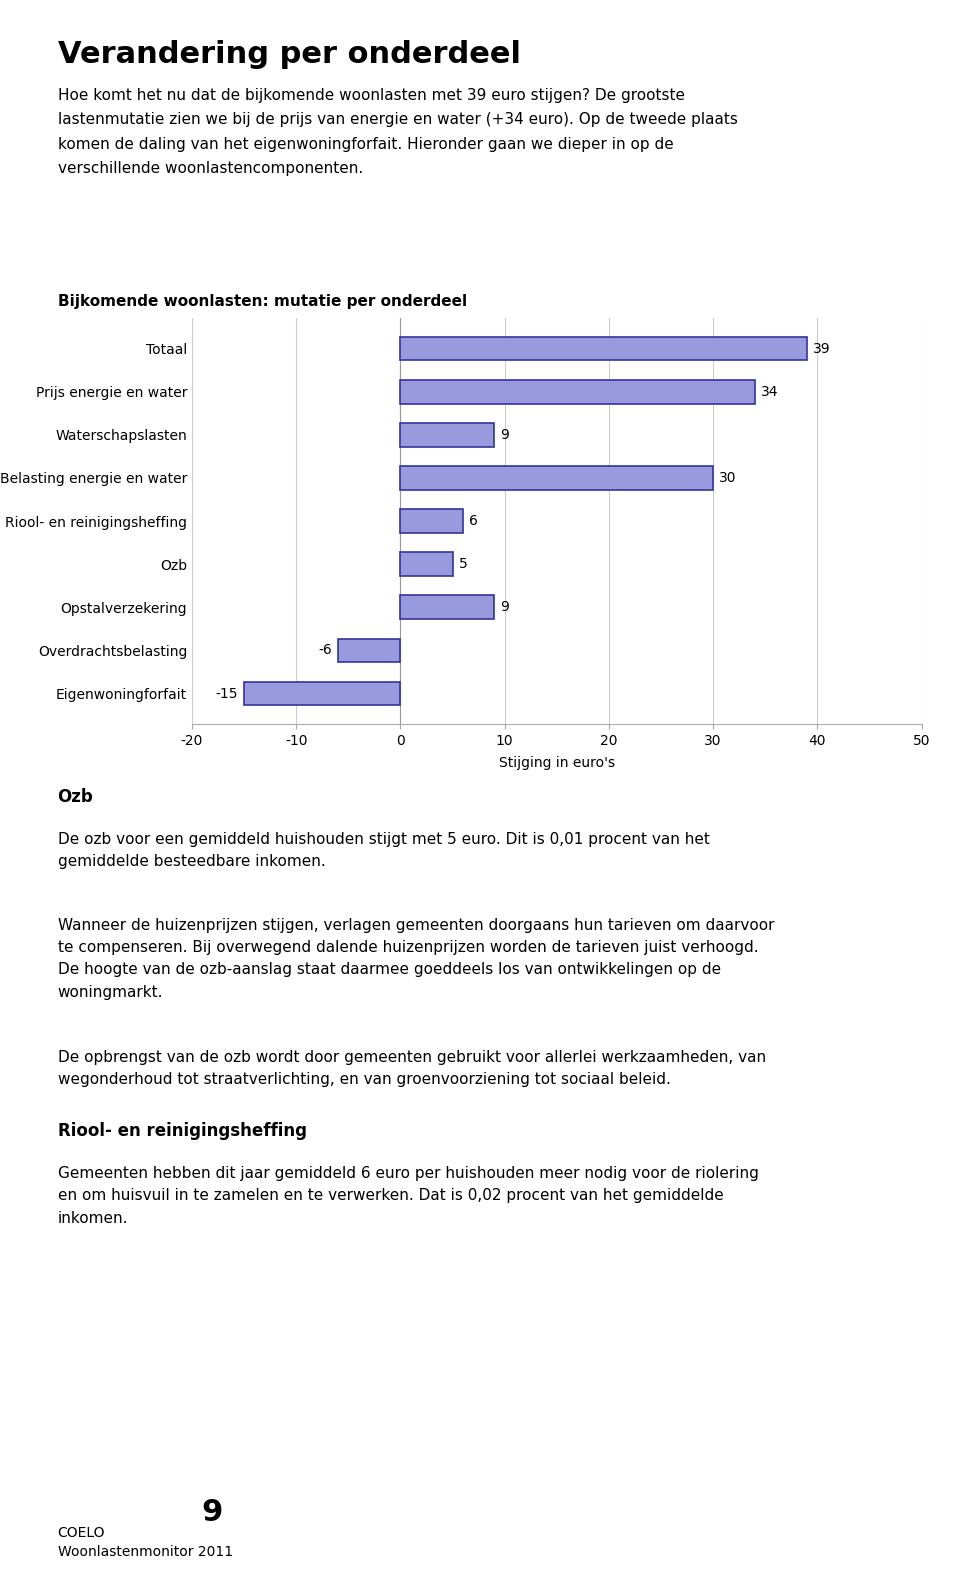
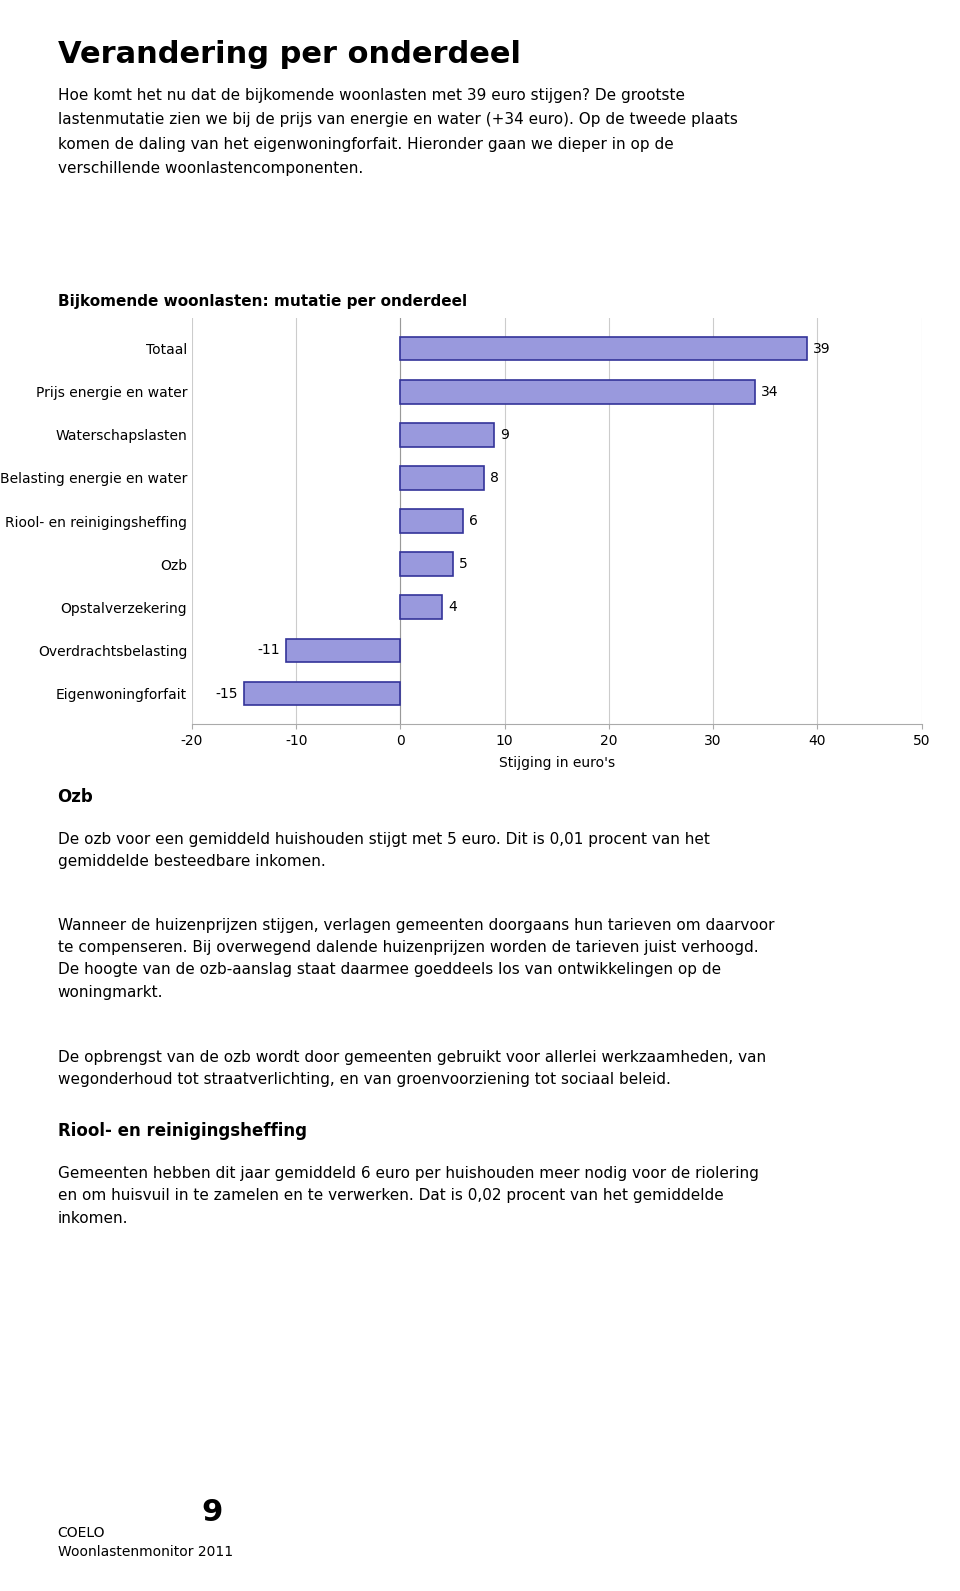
Belasting energie en water: 30 -> 8
Opstalverzekering: 9 -> 4
Overdrachtsbelasting: -6 -> -11
